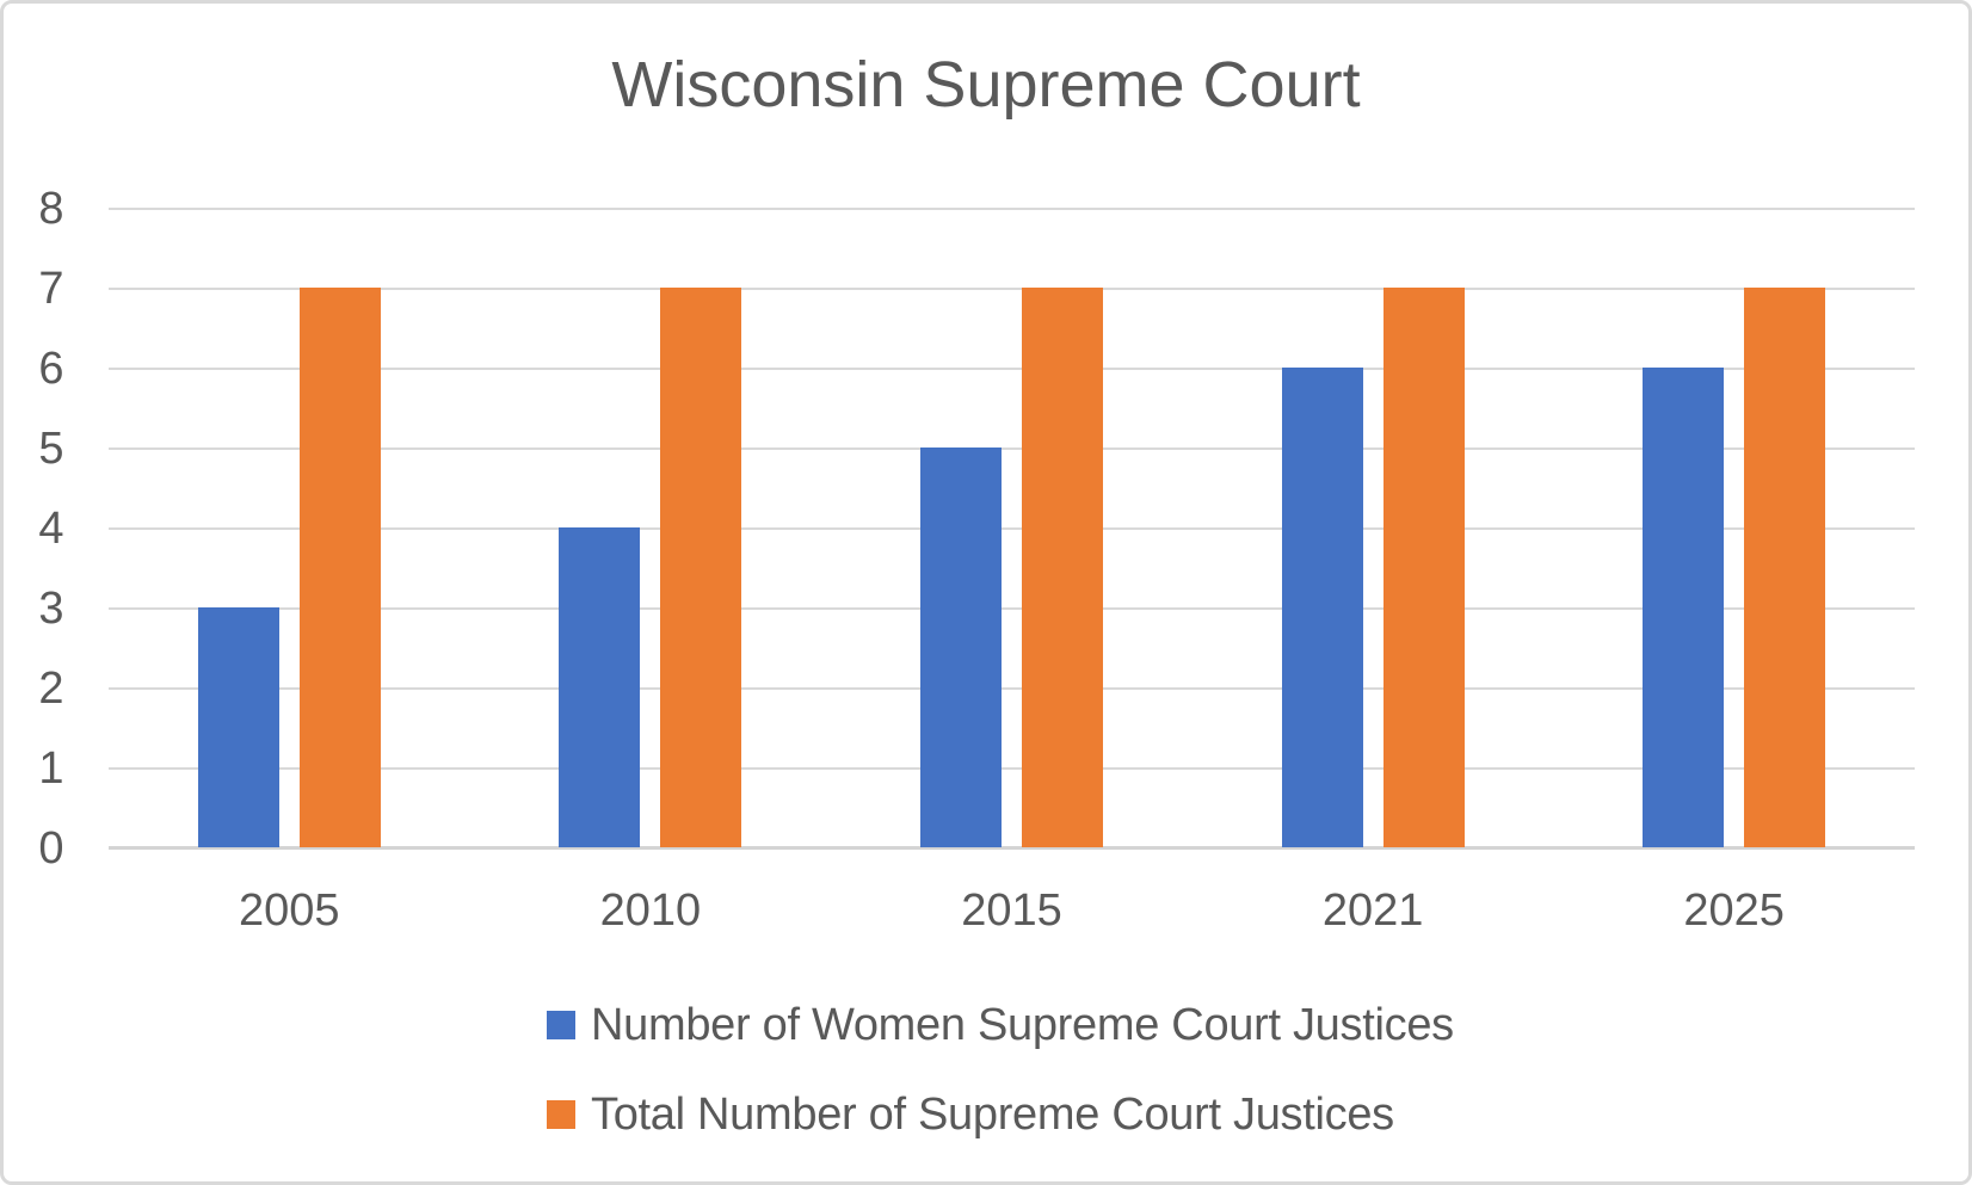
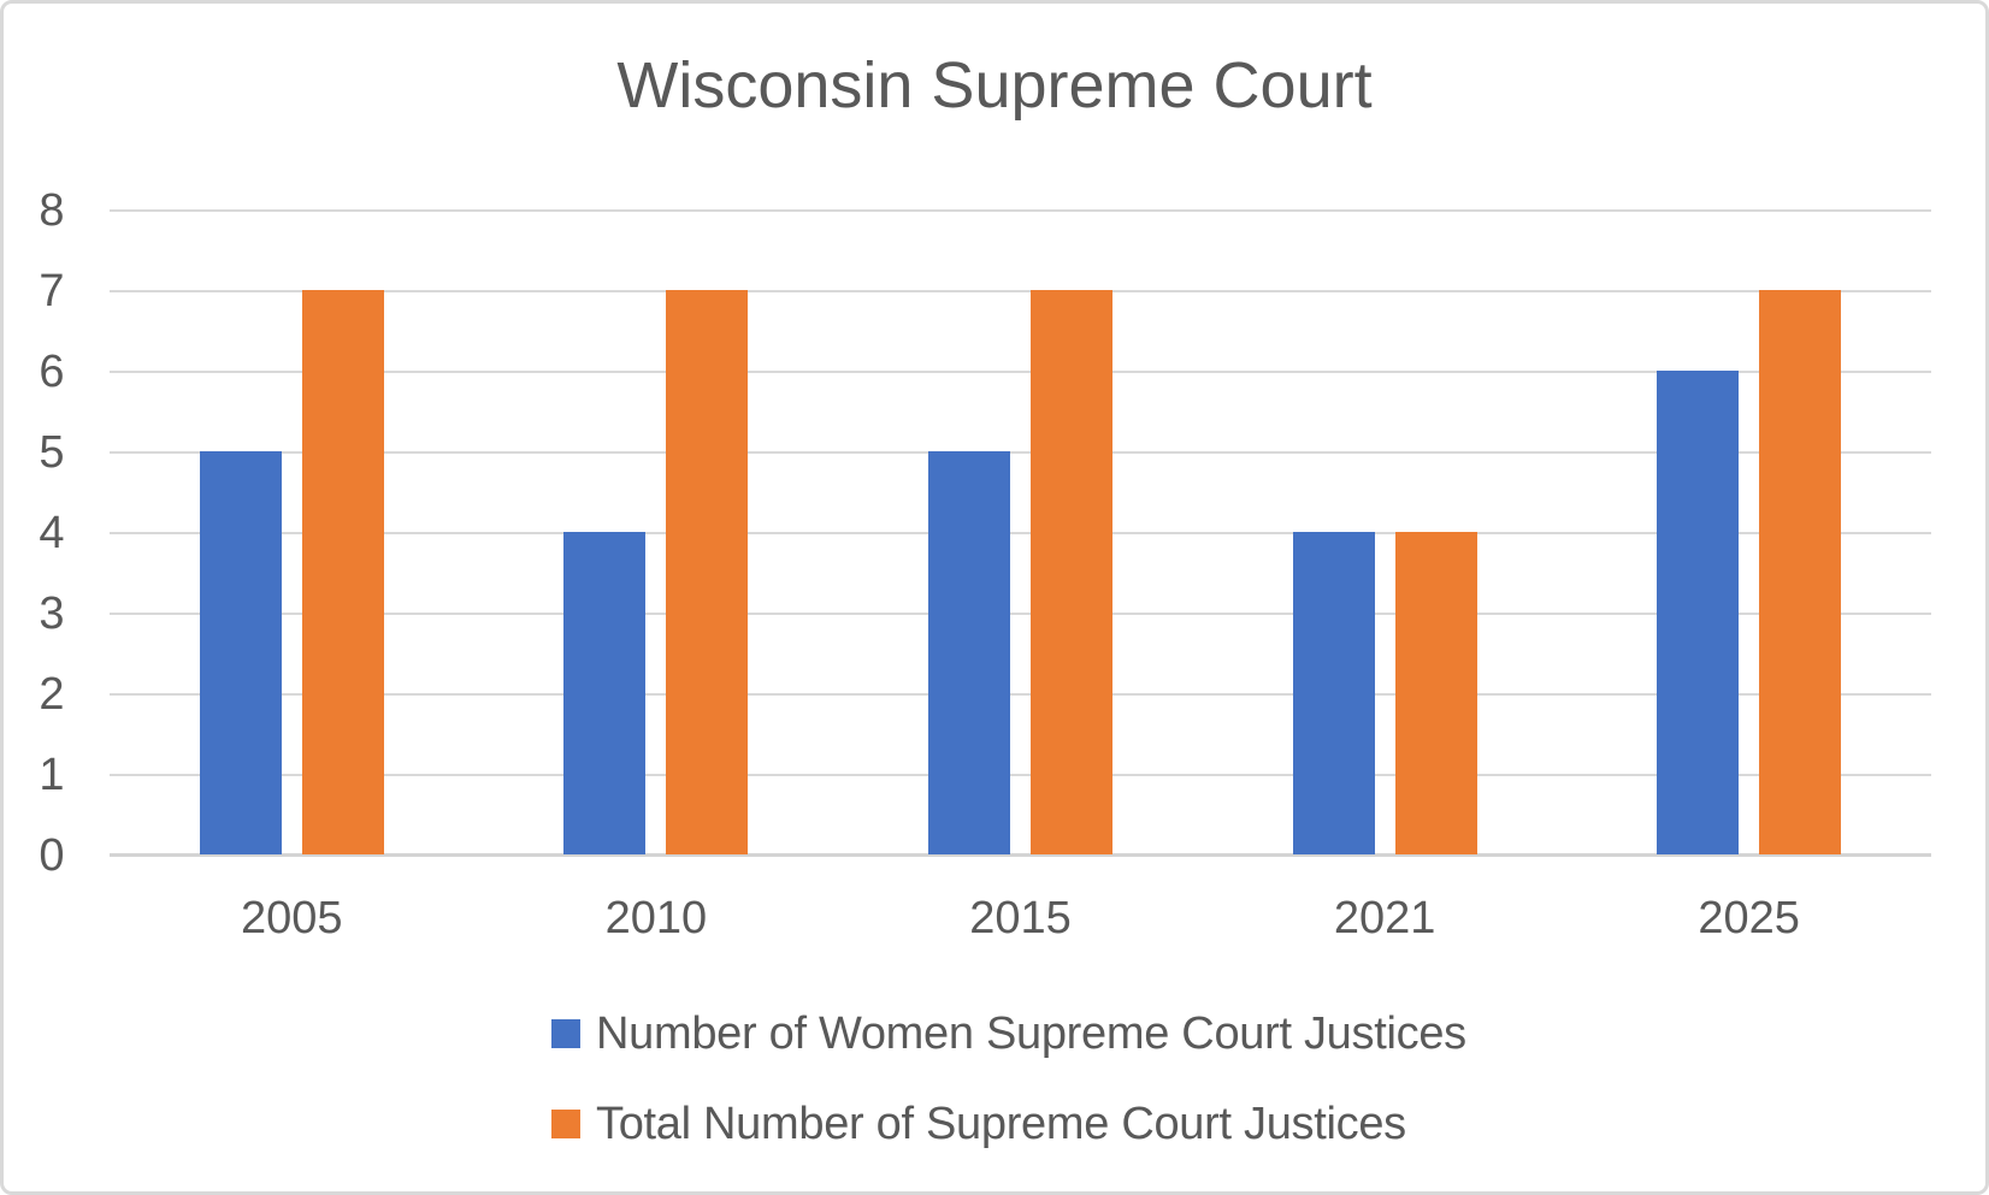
Number of Women Supreme Court Justices/2005: 3 -> 5
Number of Women Supreme Court Justices/2021: 6 -> 4
Total Number of Supreme Court Justices/2021: 7 -> 4
